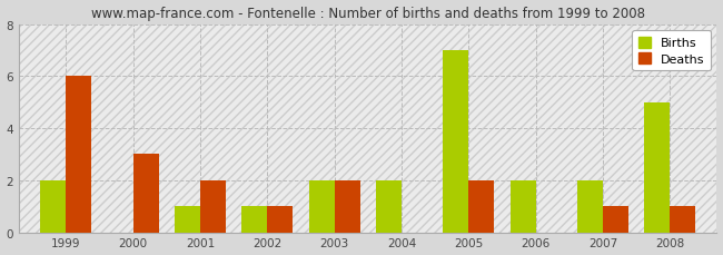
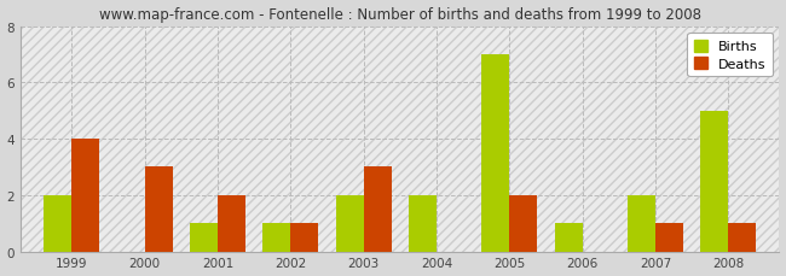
Deaths/1999: 6 -> 4
Deaths/2003: 2 -> 3
Births/2006: 2 -> 1
